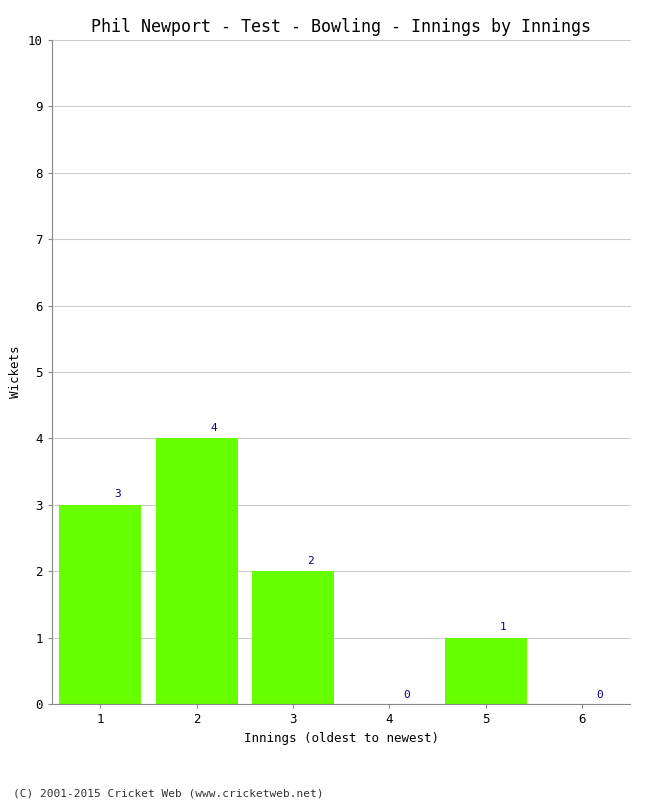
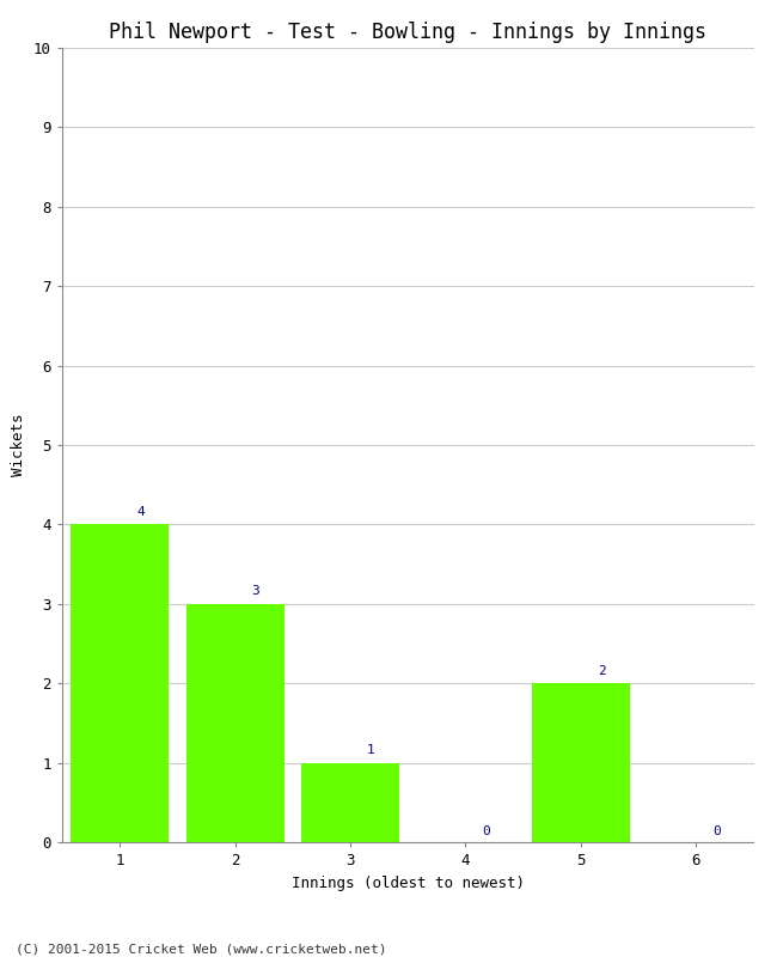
1: 3 -> 4
2: 4 -> 3
3: 2 -> 1
5: 1 -> 2
